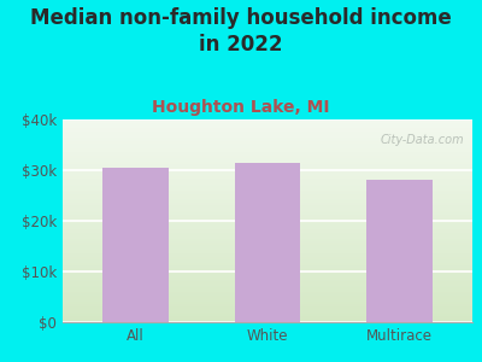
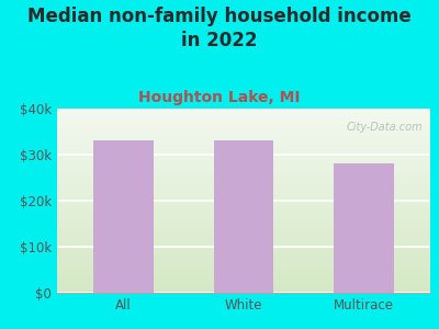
All: $30.5k -> $33.0k
White: $31.5k -> $33.0k
